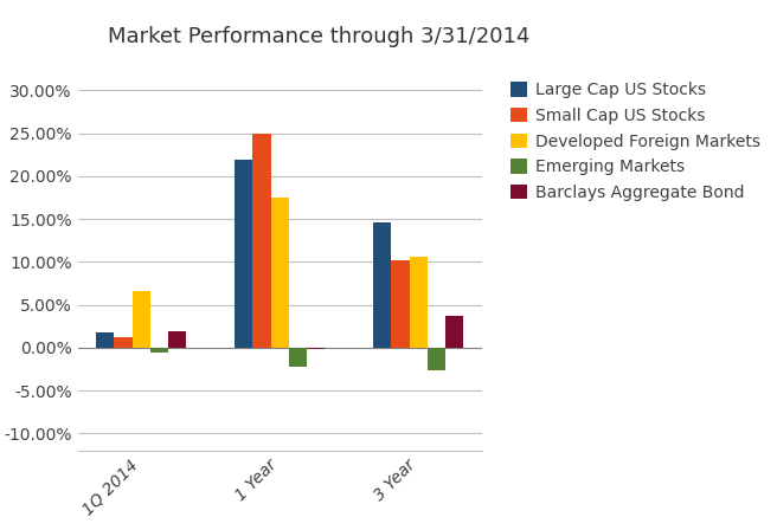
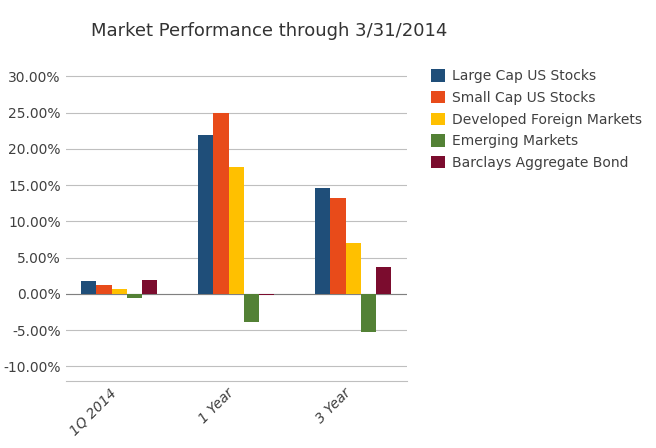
Developed Foreign Markets/1Q 2014: 6.6% -> 0.6%
Emerging Markets/1 Year: -2.2% -> -3.9%
Small Cap US Stocks/3 Year: 10.2% -> 13.2%
Developed Foreign Markets/3 Year: 10.6% -> 7.0%
Emerging Markets/3 Year: -2.6% -> -5.2%
